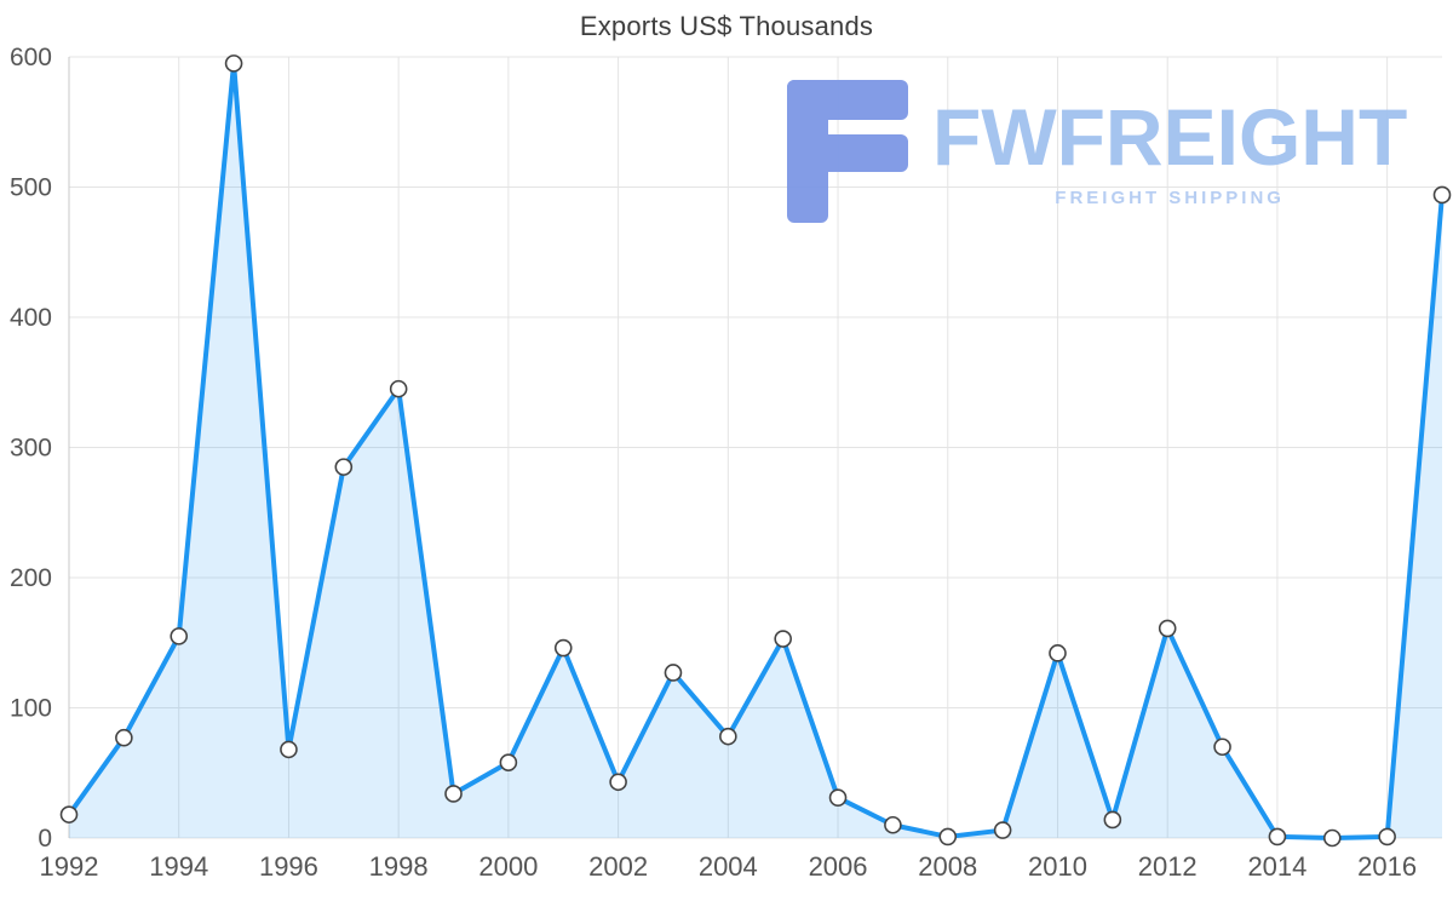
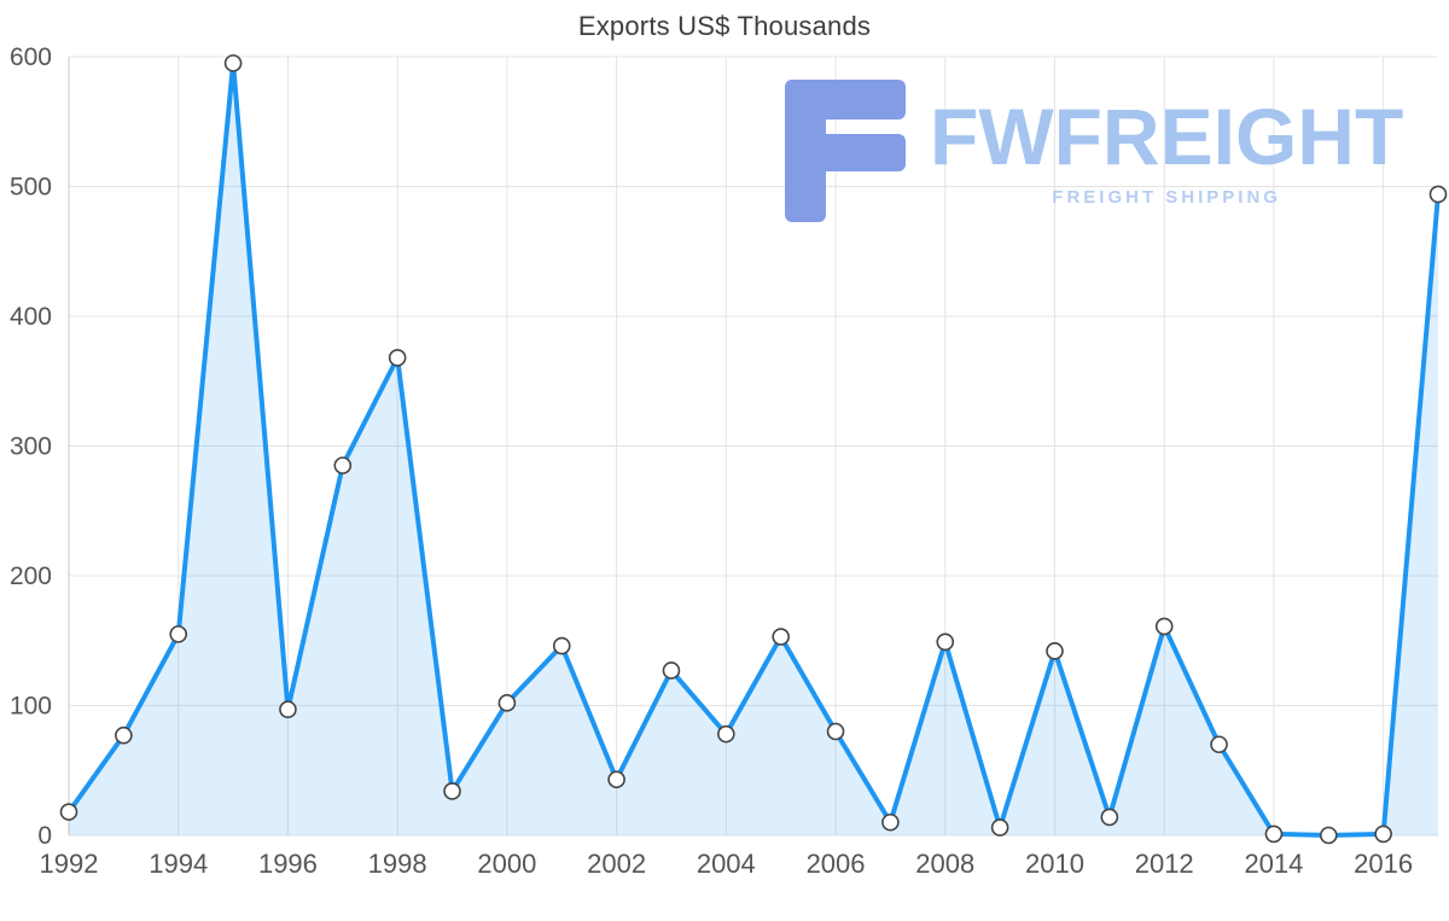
1996: 68 -> 97
1998: 345 -> 368
2000: 58 -> 102
2006: 31 -> 80
2008: 1 -> 149
